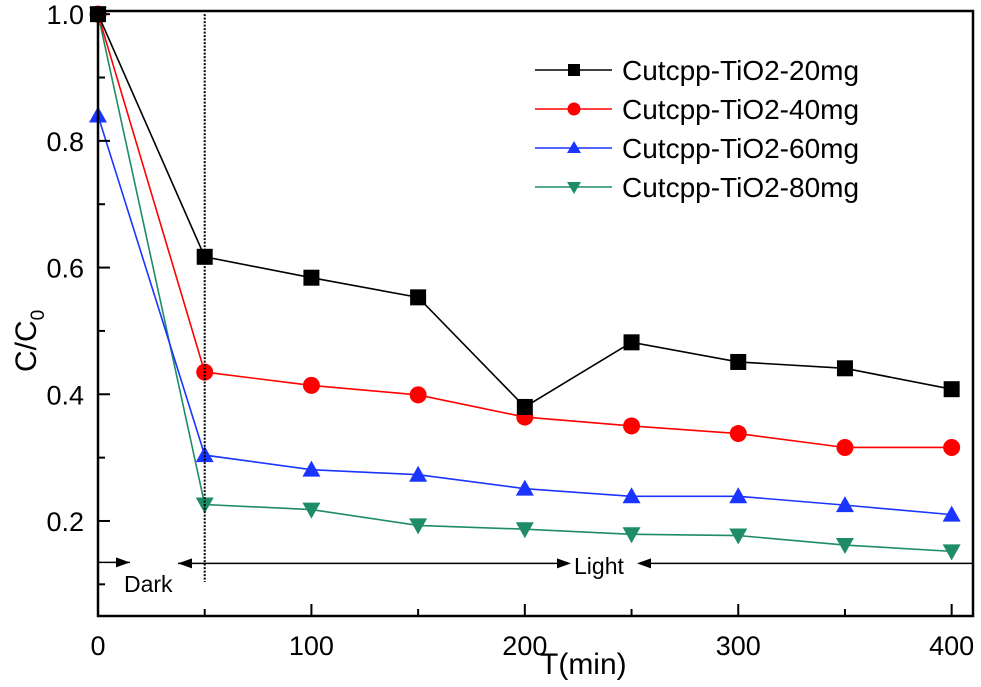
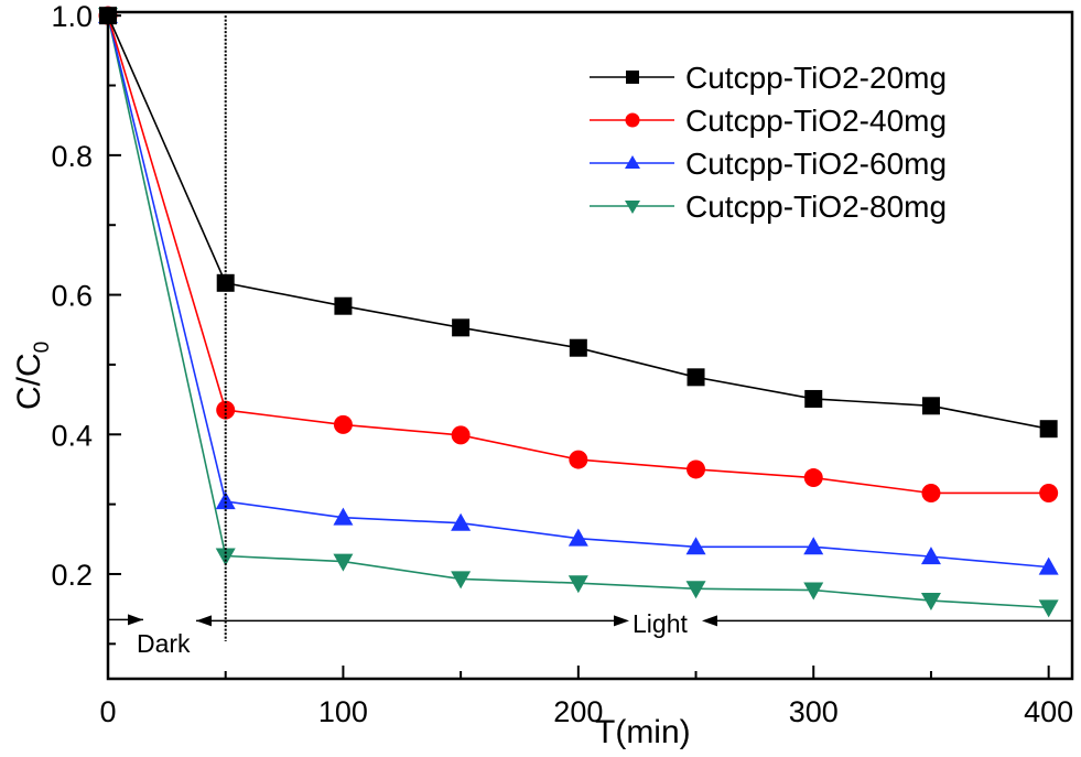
Cutcpp-TiO2-60mg/0: 0.84 -> 1.00
Cutcpp-TiO2-20mg/200: 0.38 -> 0.52
